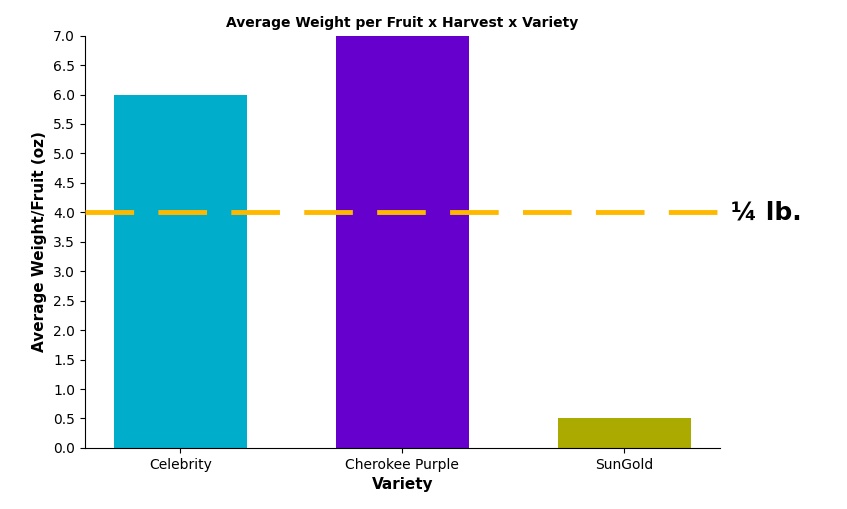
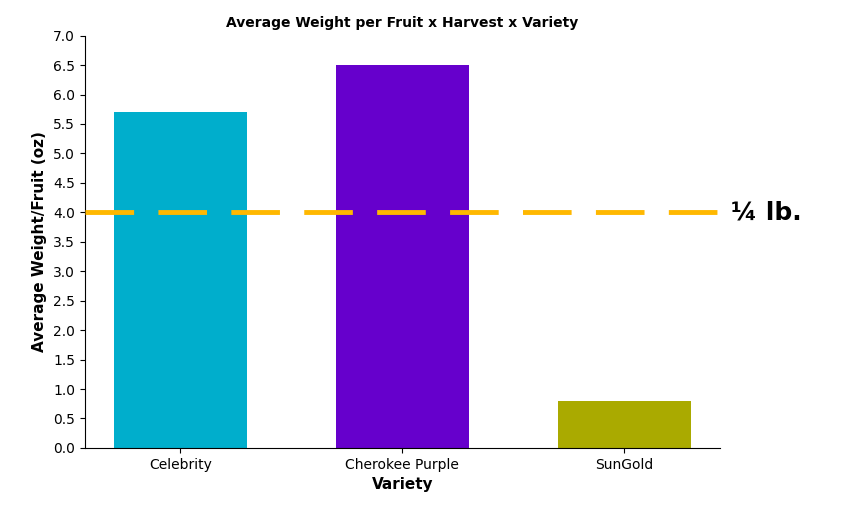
Celebrity: 6.0 -> 5.7
Cherokee Purple: 7.0 -> 6.5
SunGold: 0.5 -> 0.8
